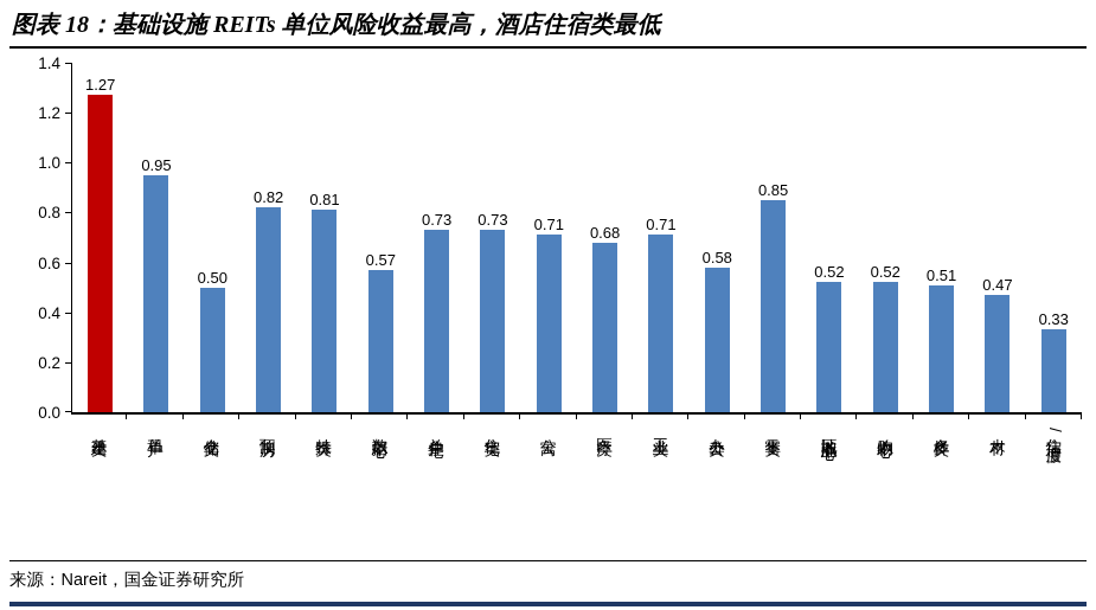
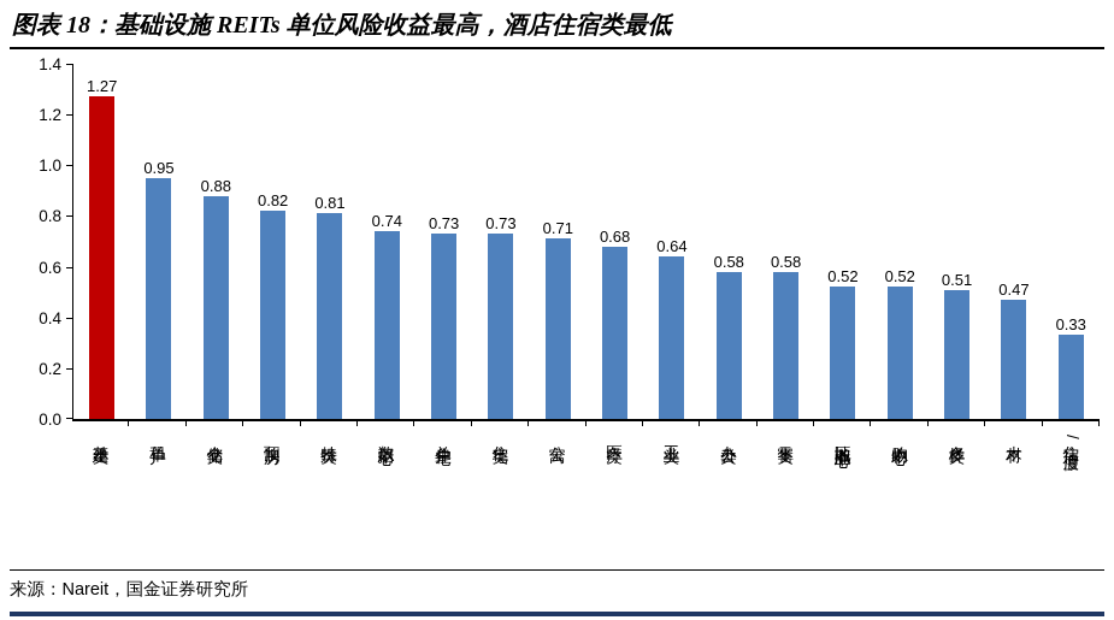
仓储类: 0.50 -> 0.88
数据中心: 0.57 -> 0.74
工业类: 0.71 -> 0.64
零售类: 0.85 -> 0.58
